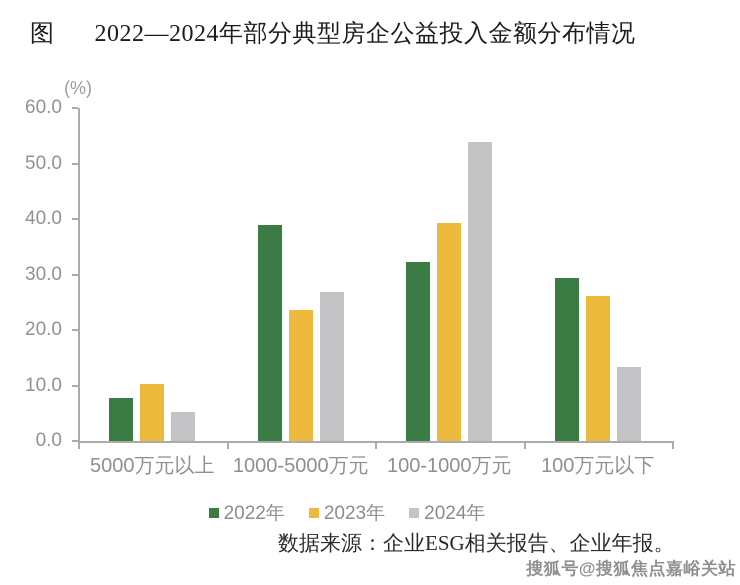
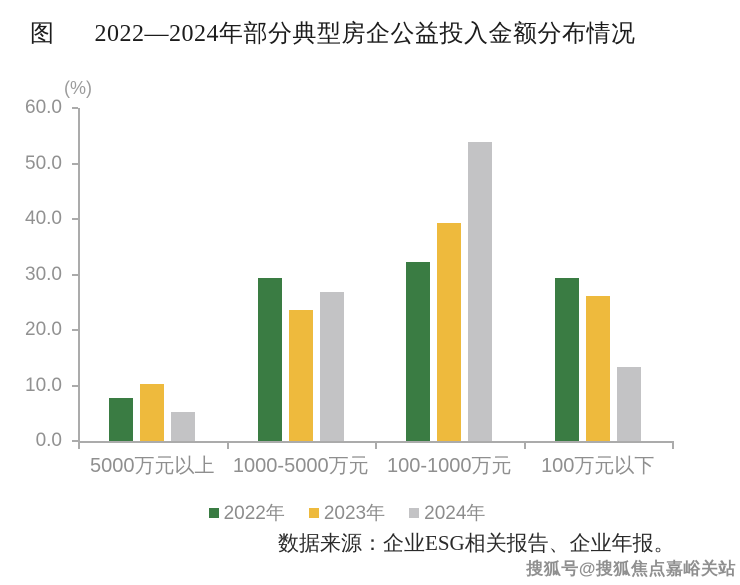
2022年/1000-5000万元: 39 -> 29
